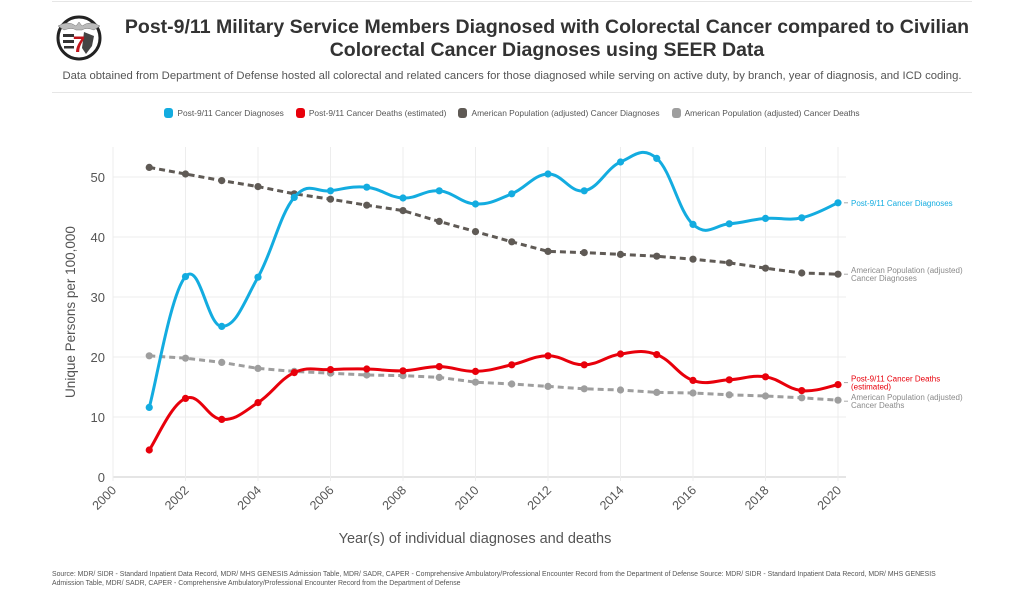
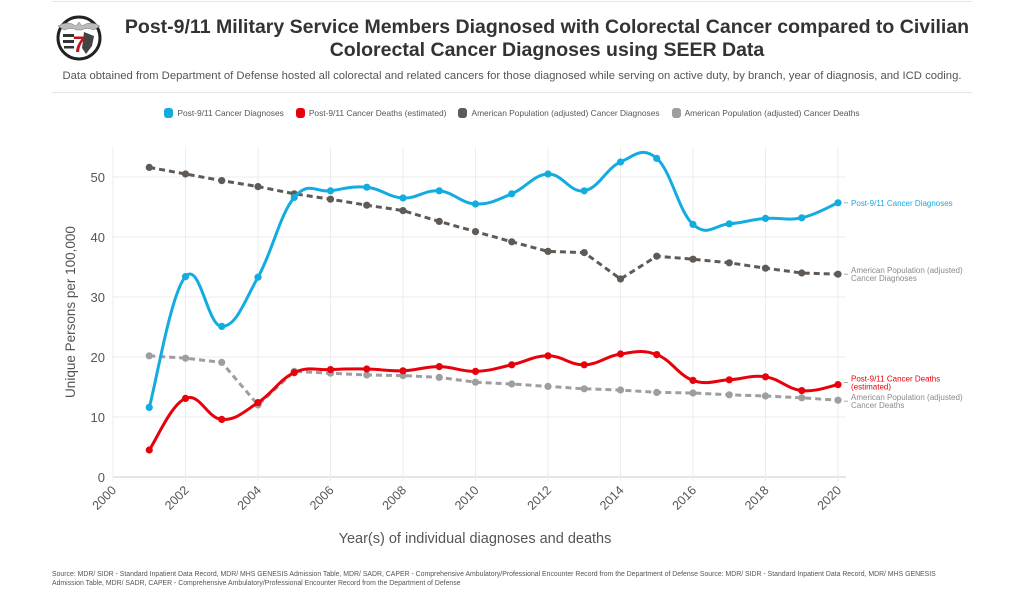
American Population (adjusted) Cancer Deaths/2004: 18 -> 12
American Population (adjusted) Cancer Diagnoses/2014: 37 -> 33
